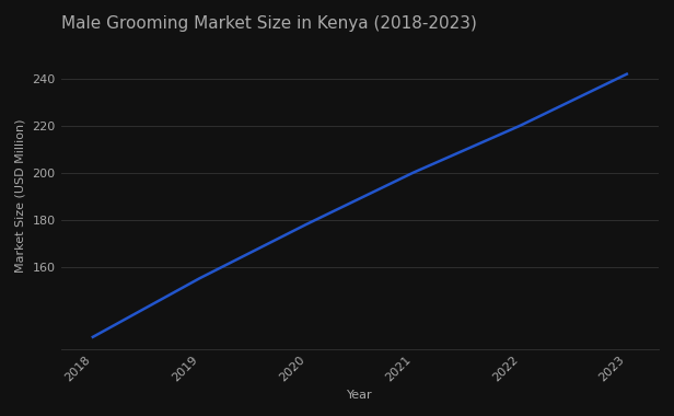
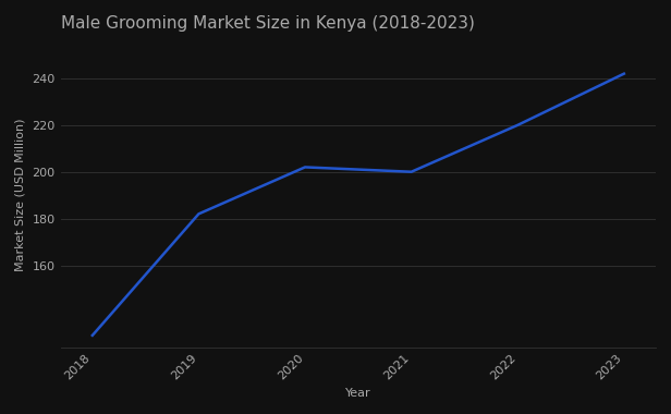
2019: 155 -> 182
2020: 178 -> 202
